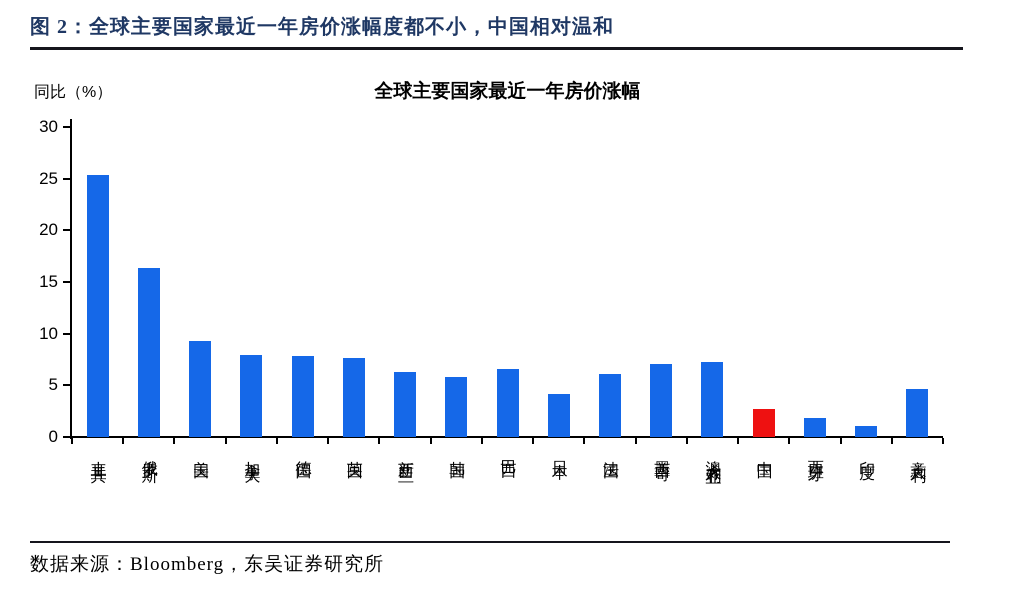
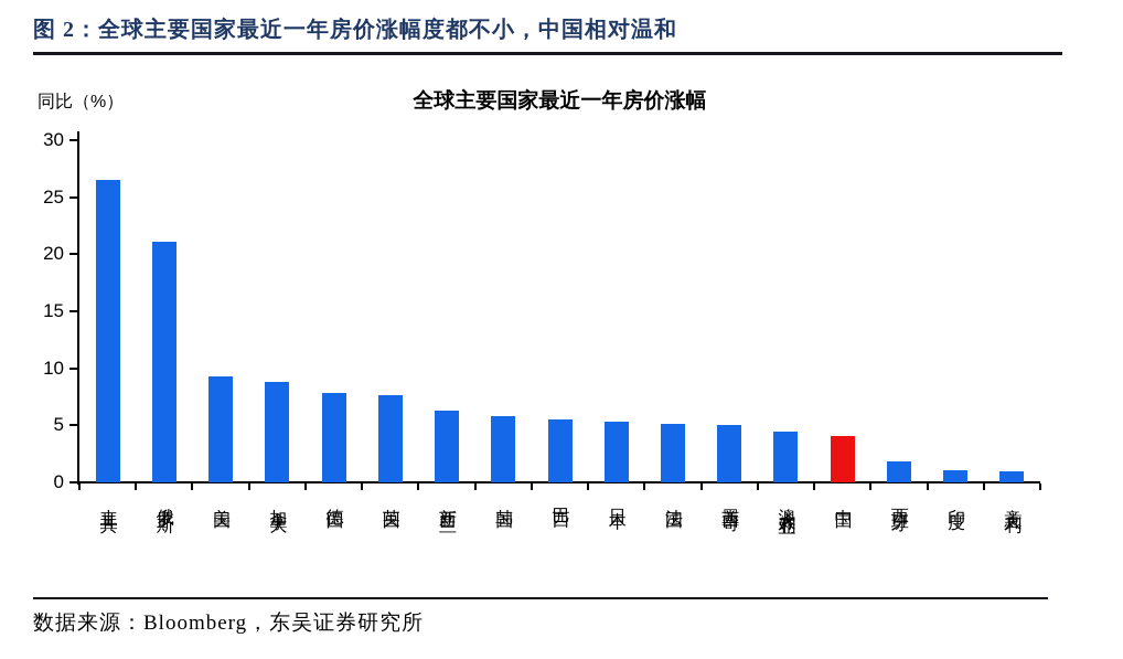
土耳其: 25.4 -> 26.5
俄罗斯: 16.4 -> 21.1
加拿大: 7.9 -> 8.8
巴西: 6.6 -> 5.5
日本: 4.2 -> 5.3
法国: 6.1 -> 5.1
墨西哥: 7.1 -> 5.0
澳大利亚: 7.3 -> 4.5
中国: 2.7 -> 4.1
意大利: 4.6 -> 1.0
